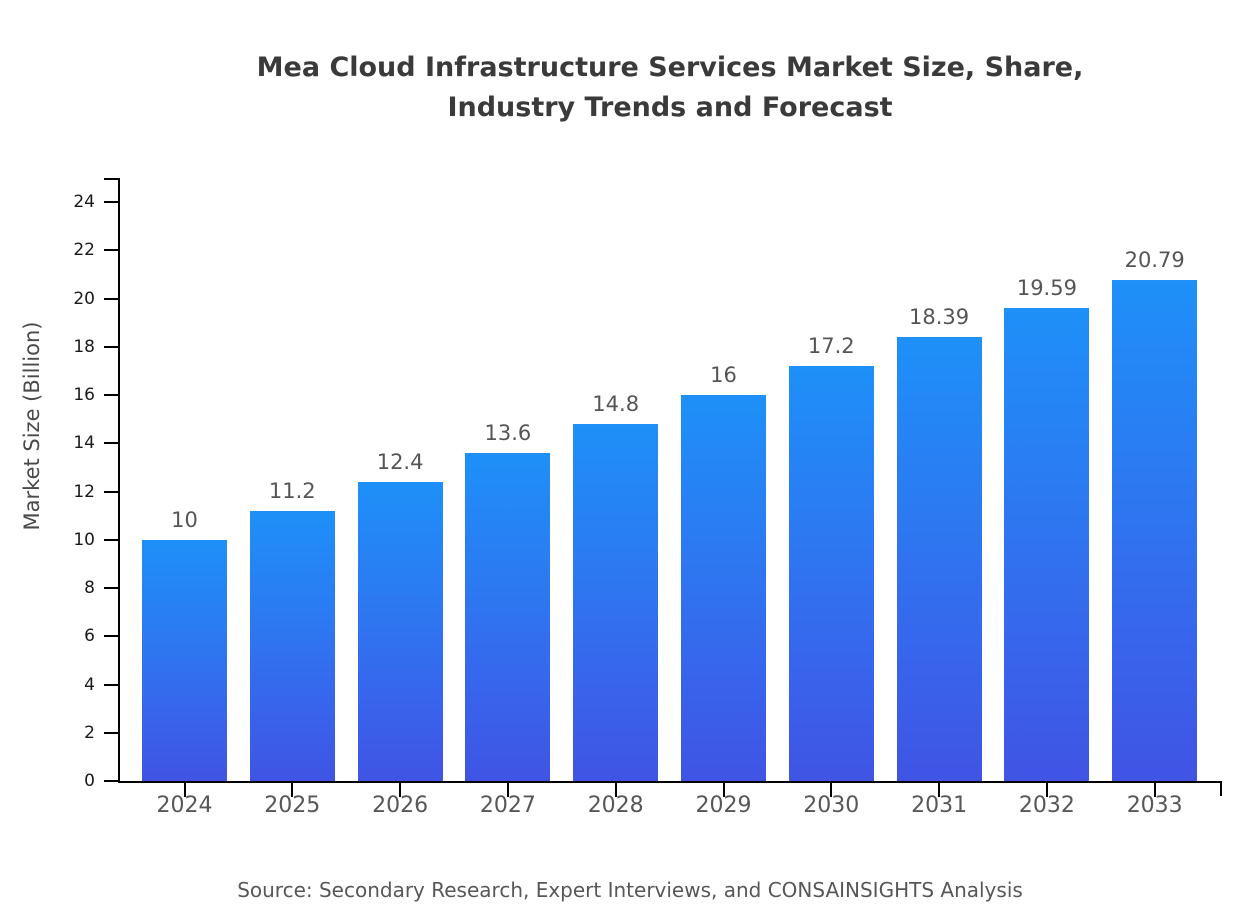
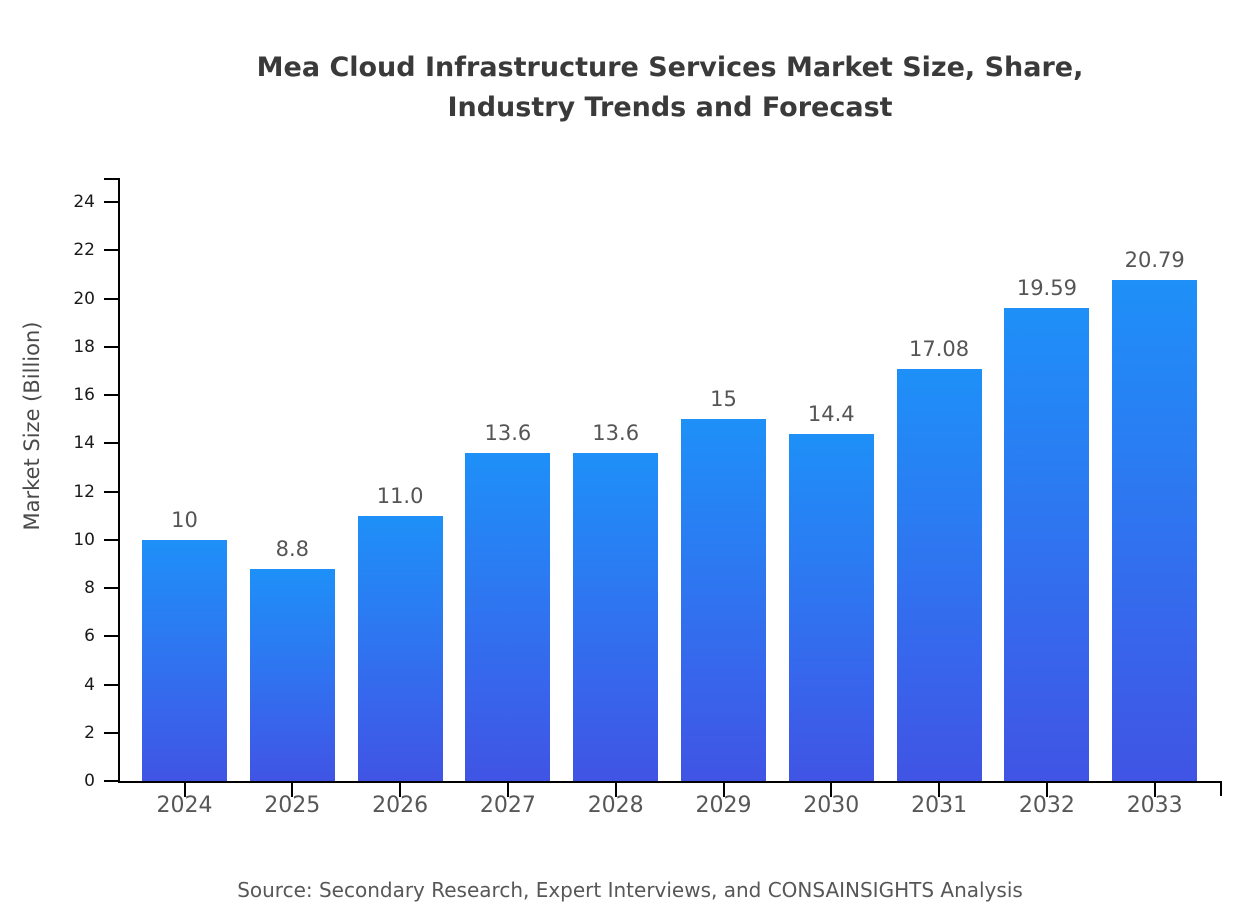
2025: 11.2 -> 8.8
2026: 12.4 -> 11.0
2028: 14.8 -> 13.6
2029: 16 -> 15
2030: 17.2 -> 14.4
2031: 18.39 -> 17.08
